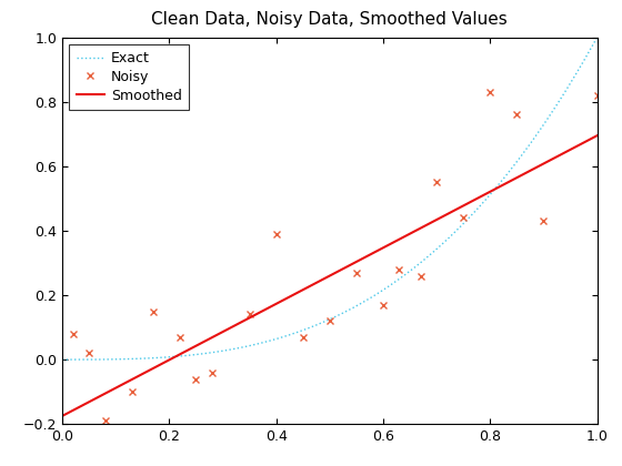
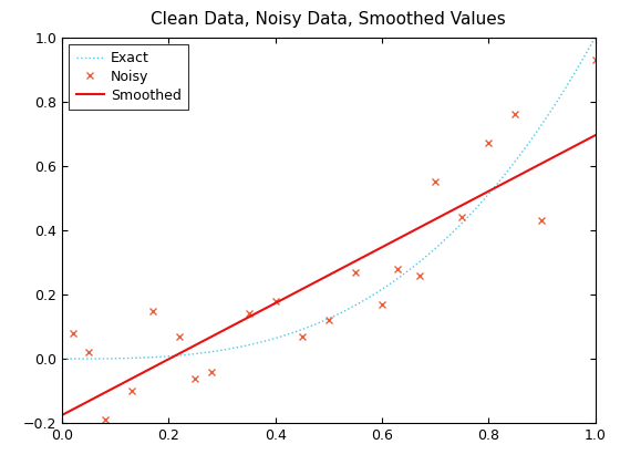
Noisy/0.4: 0.39 -> 0.18
Noisy/0.8: 0.83 -> 0.67
Noisy/1.0: 0.82 -> 0.93
